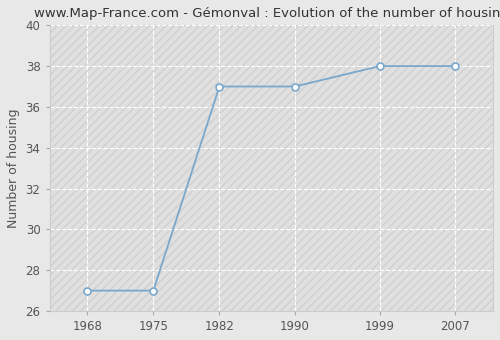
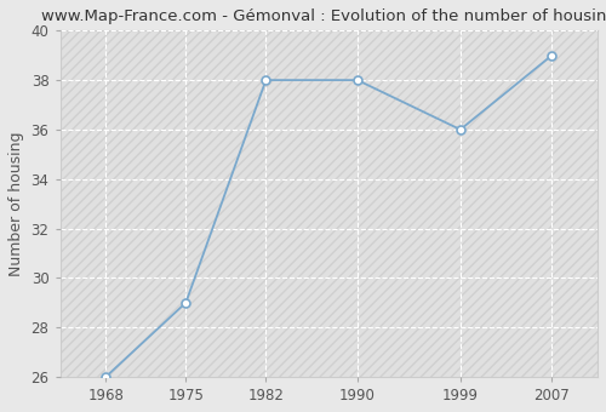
1968: 27 -> 26
1975: 27 -> 29
1982: 37 -> 38
1990: 37 -> 38
1999: 38 -> 36
2007: 38 -> 39
